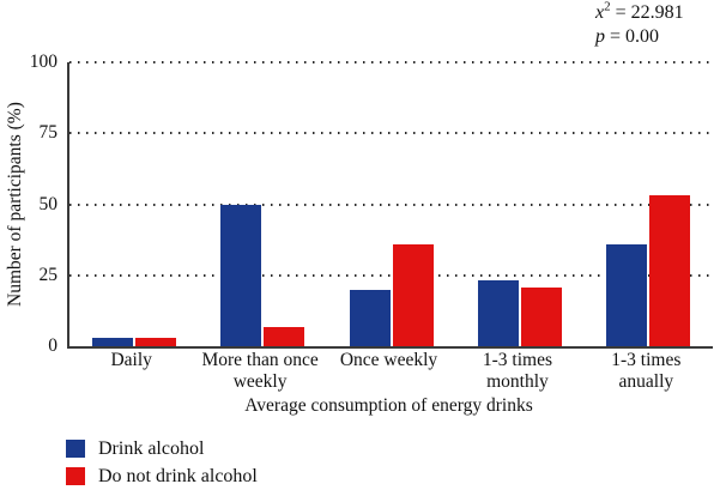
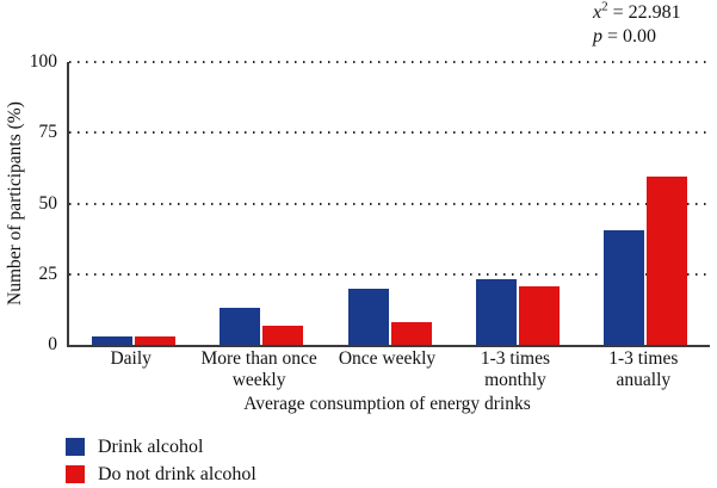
Drink alcohol/More than once weekly: 50 -> 13
Do not drink alcohol/Once weekly: 36 -> 8
Drink alcohol/1-3 times anually: 36 -> 40
Do not drink alcohol/1-3 times anually: 53 -> 60
